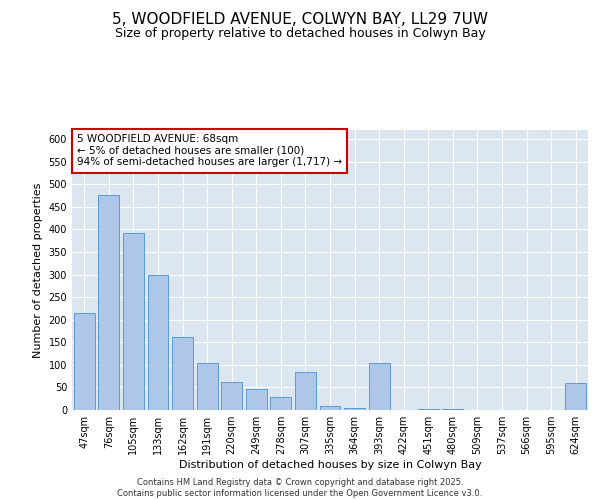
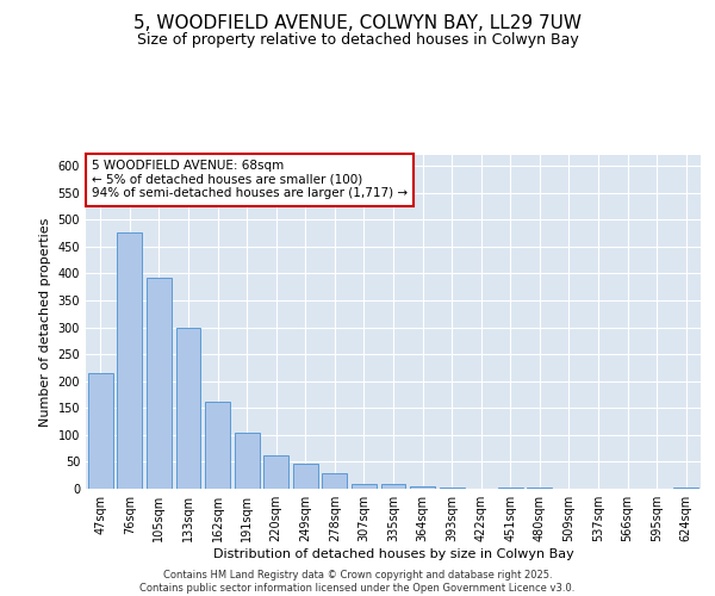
307sqm: 85 -> 9
393sqm: 105 -> 2
624sqm: 60 -> 2
